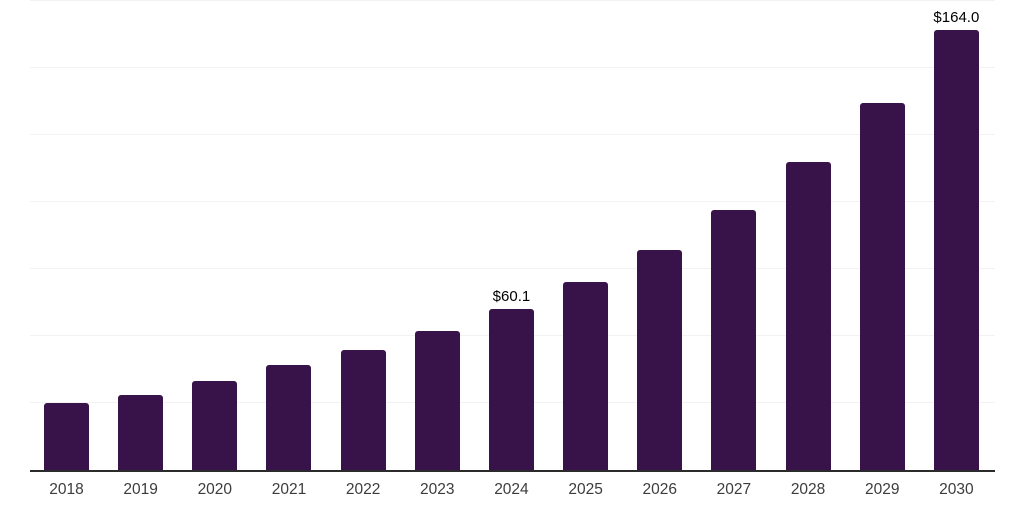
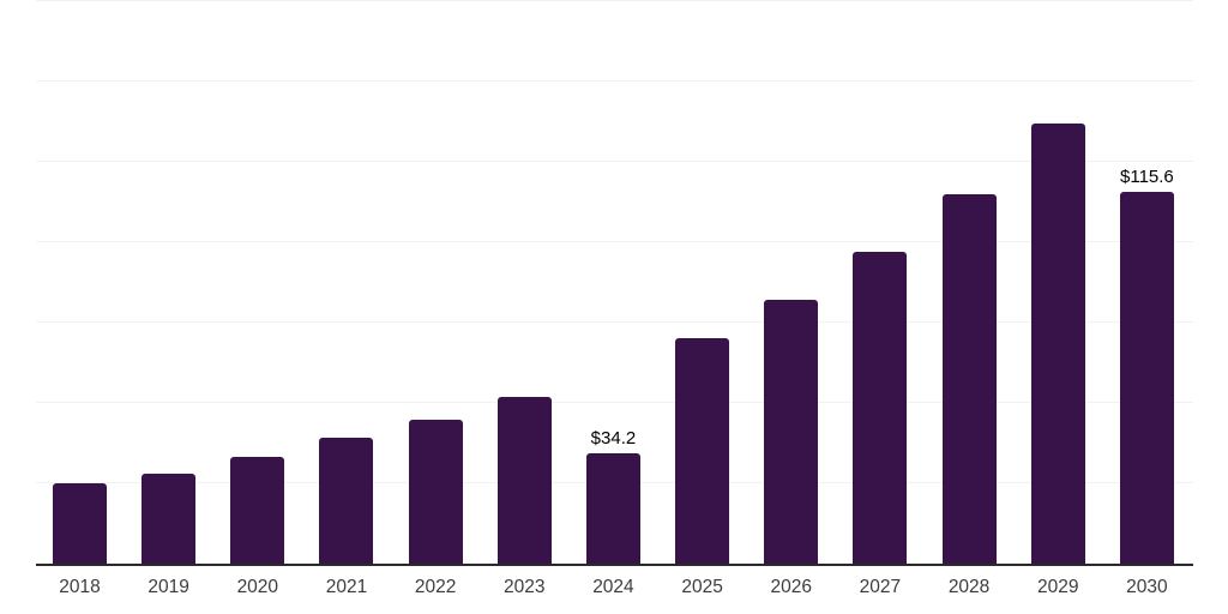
2024: $60.1 -> $34.2
2030: $164.0 -> $115.6
